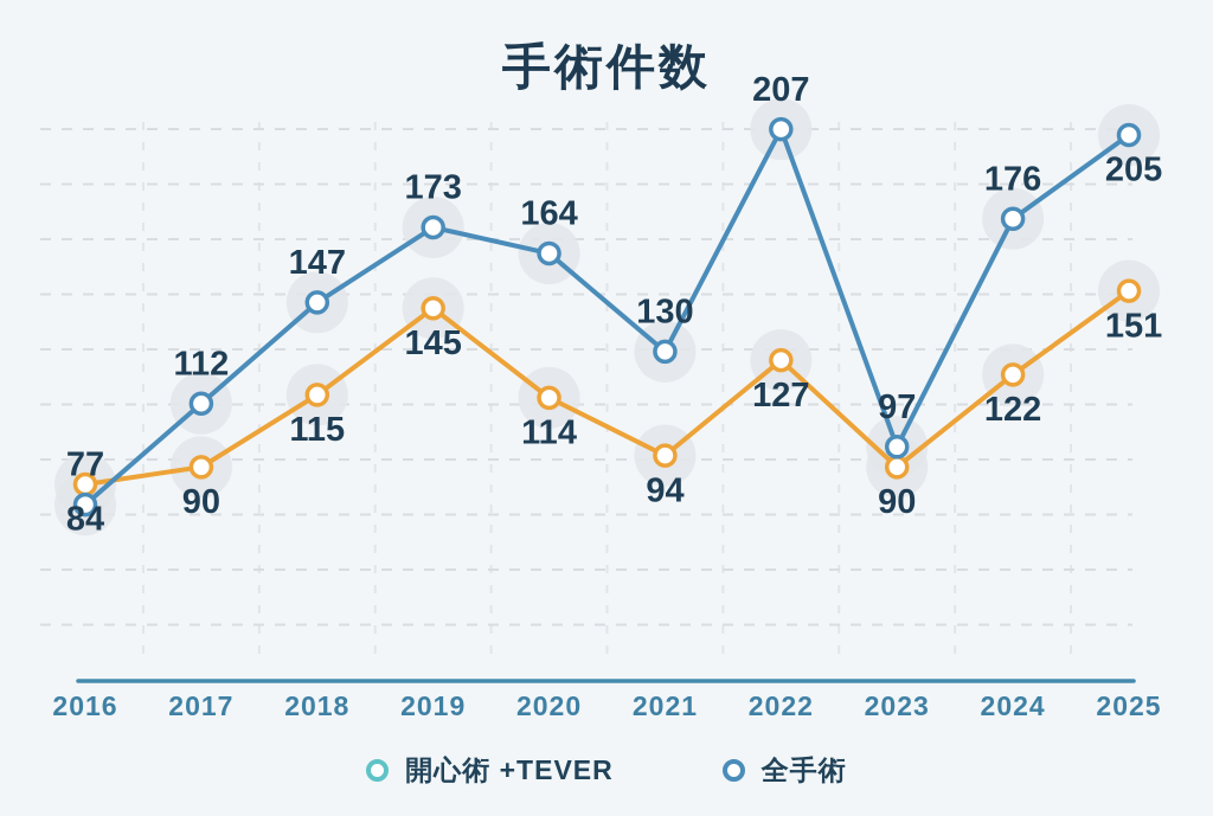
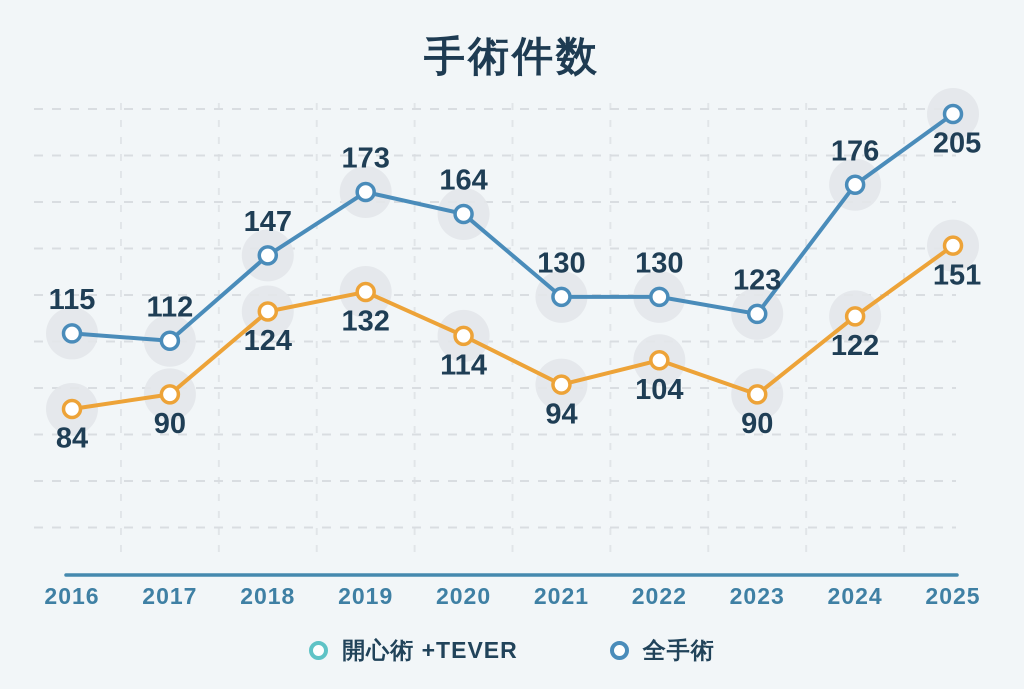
全手術/2016: 77 -> 115
開心術 +TEVER/2018: 115 -> 124
開心術 +TEVER/2019: 145 -> 132
開心術 +TEVER/2022: 127 -> 104
全手術/2022: 207 -> 130
全手術/2023: 97 -> 123
